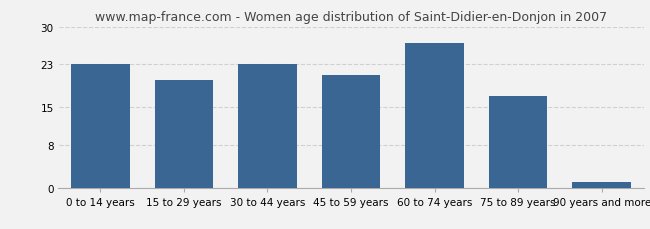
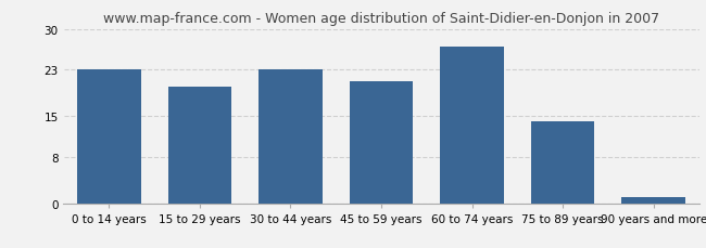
75 to 89 years: 17 -> 14
